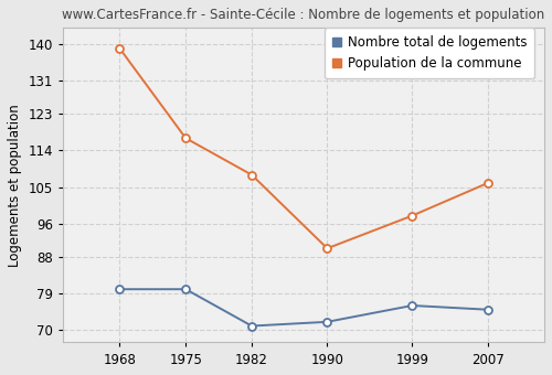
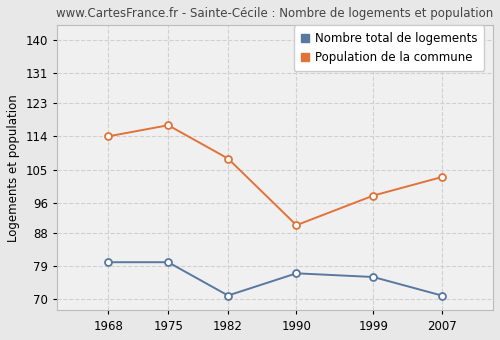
Population de la commune/1968: 139 -> 114
Nombre total de logements/1990: 72 -> 77
Nombre total de logements/2007: 75 -> 71
Population de la commune/2007: 106 -> 103
